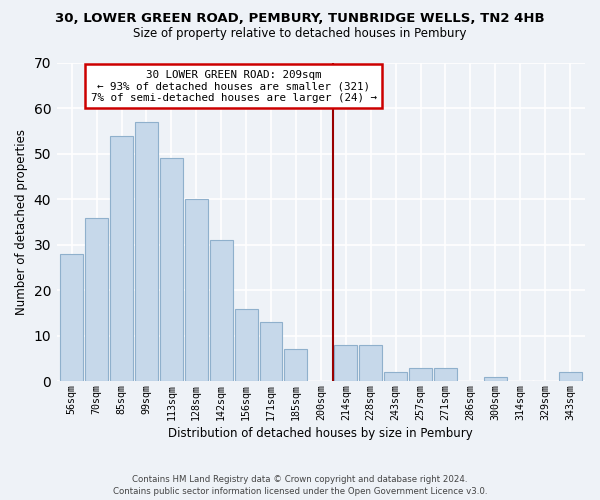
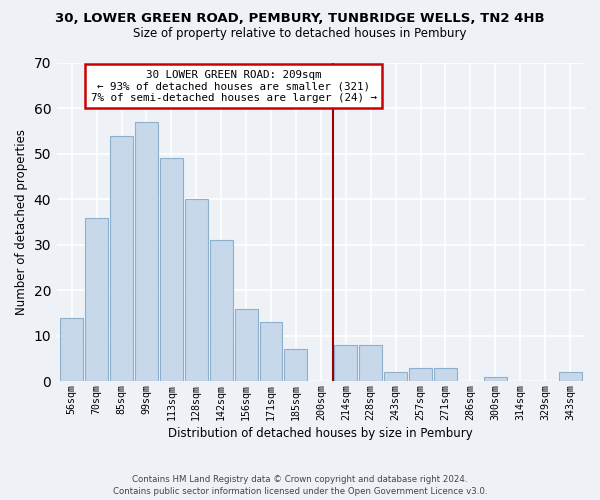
56sqm: 28 -> 14
